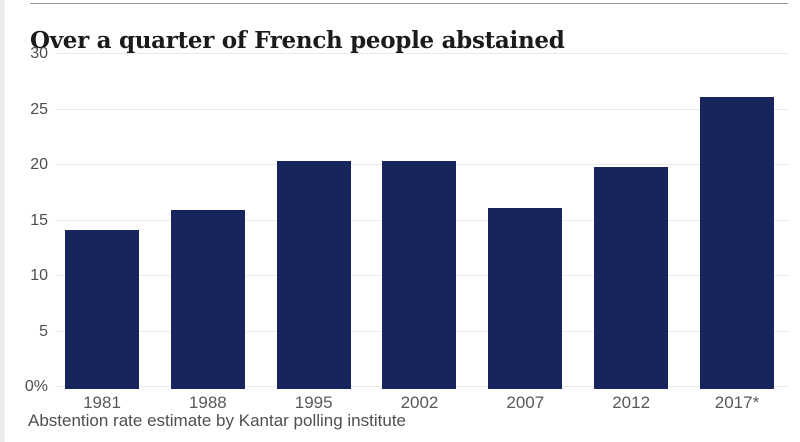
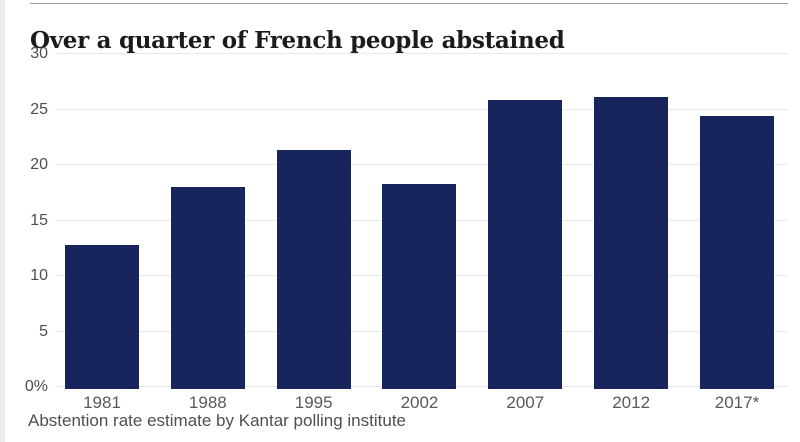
1981: 14.1 -> 12.7
1988: 15.9 -> 17.9
1995: 20.3 -> 21.3
2002: 20.3 -> 18.2
2007: 16.0 -> 25.8
2012: 19.7 -> 26.0
2017*: 26.0 -> 24.3
